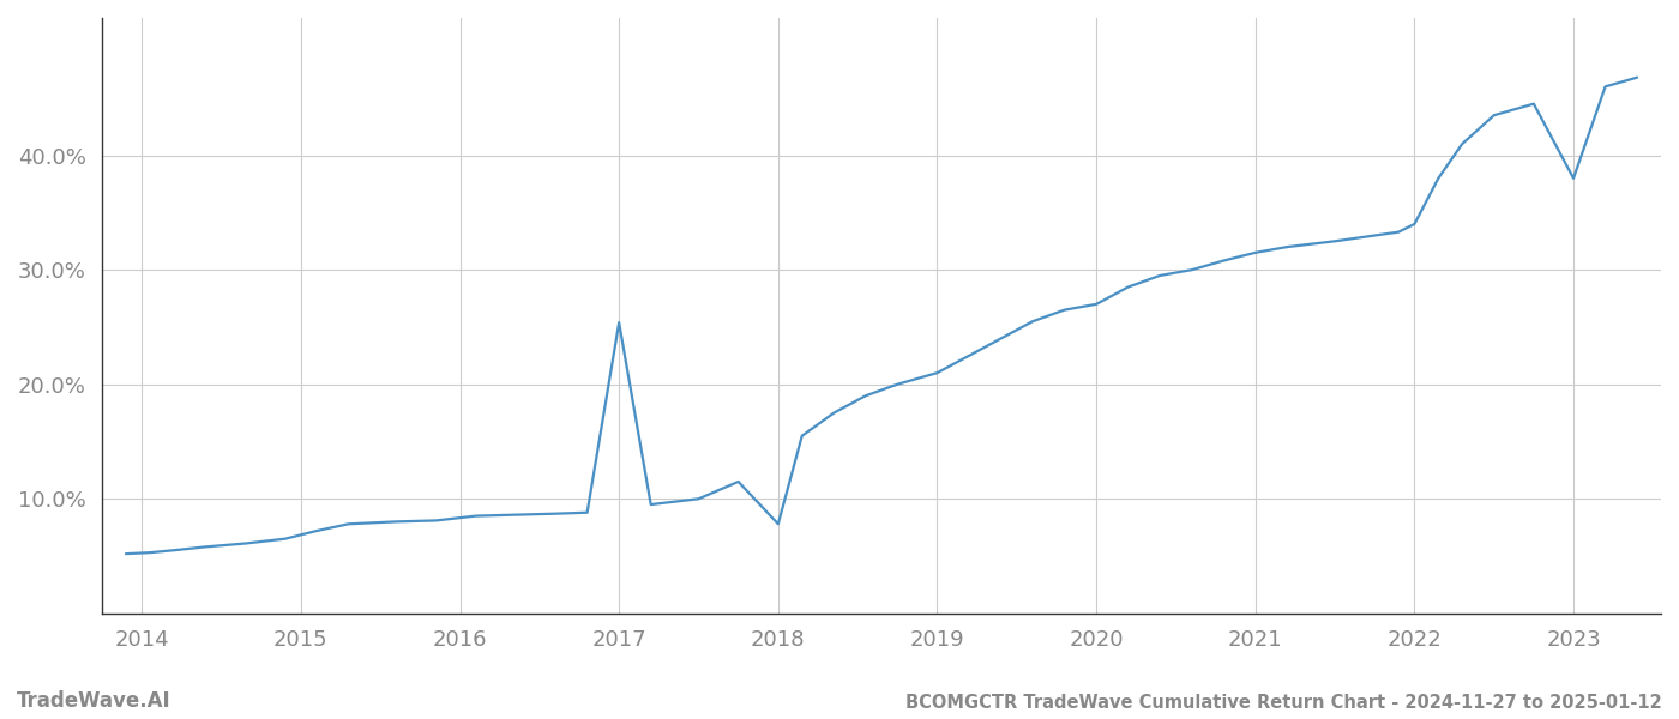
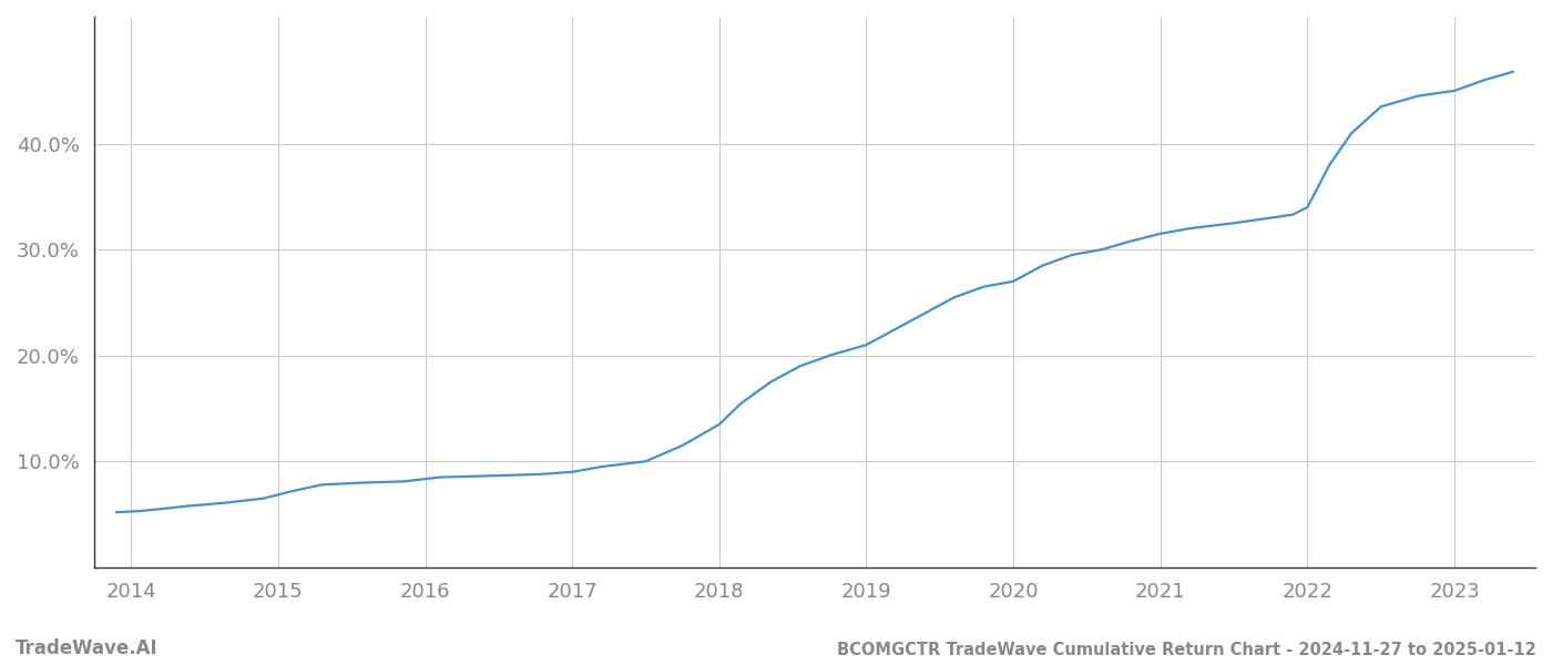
2017: 25.4% -> 9.0%
2018: 7.8% -> 13.5%
2023: 38.0% -> 45.0%
